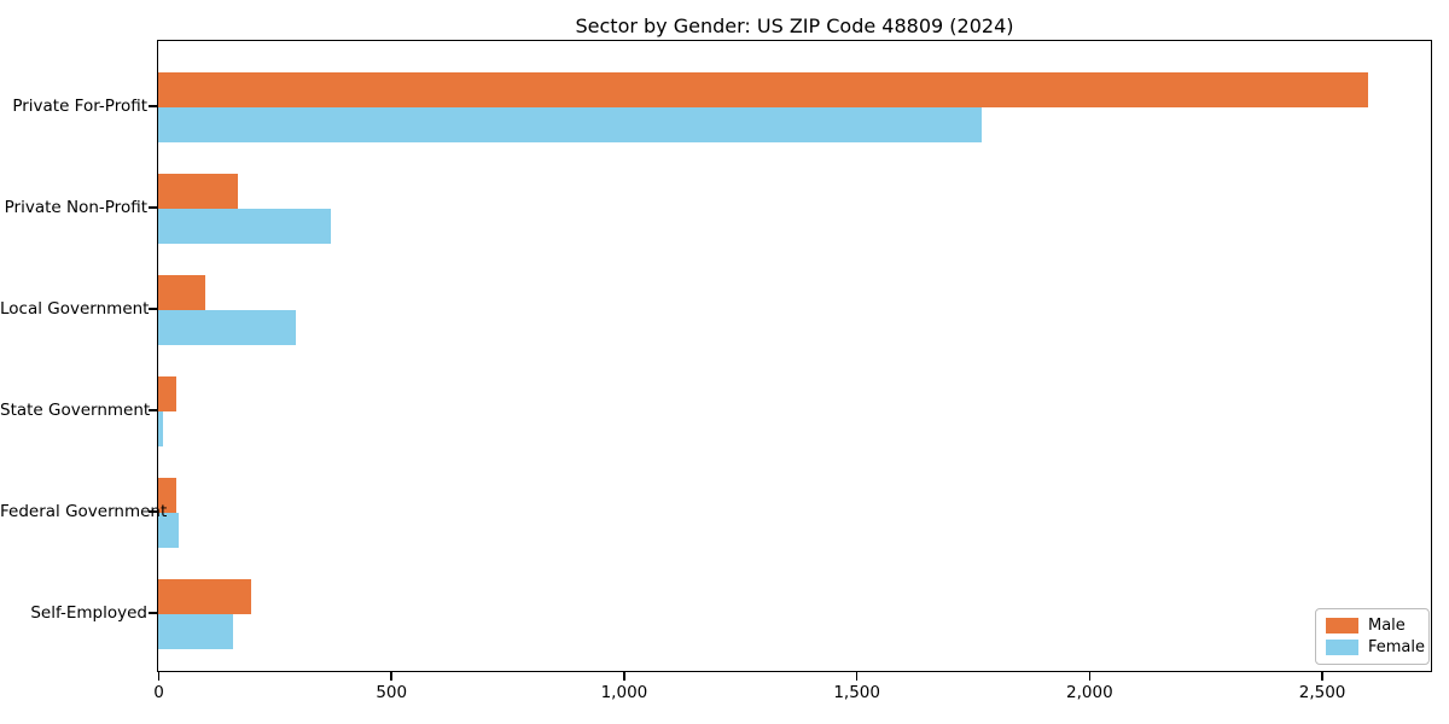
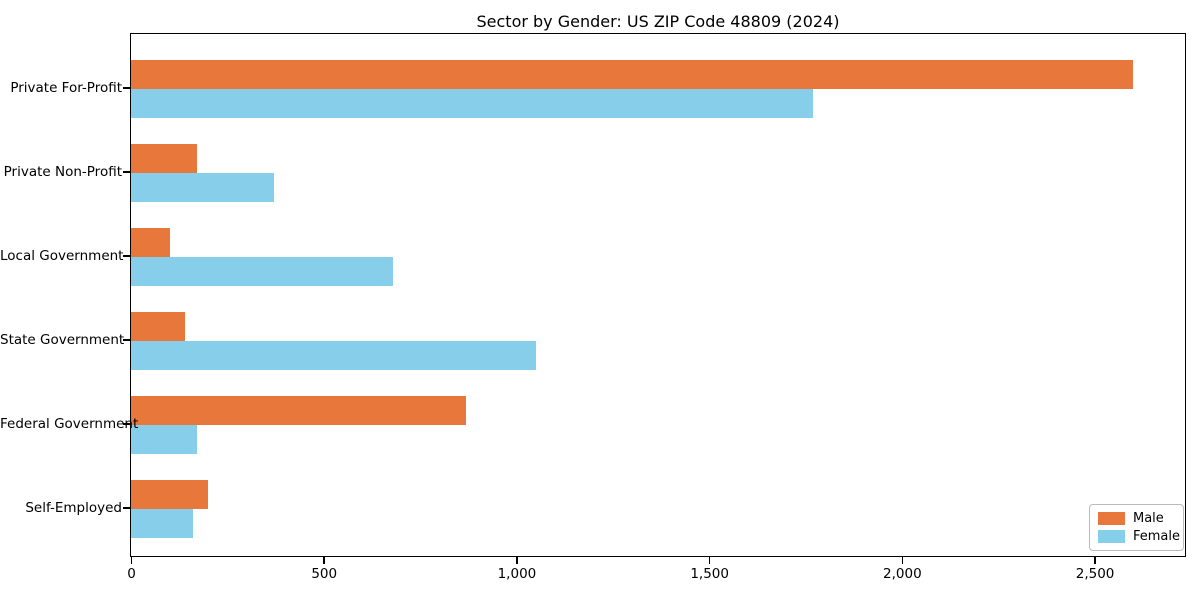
Female/Local Government: 300 -> 680
Male/State Government: 40 -> 140
Female/State Government: 10 -> 1050
Male/Federal Government: 40 -> 870
Female/Federal Government: 40 -> 170
